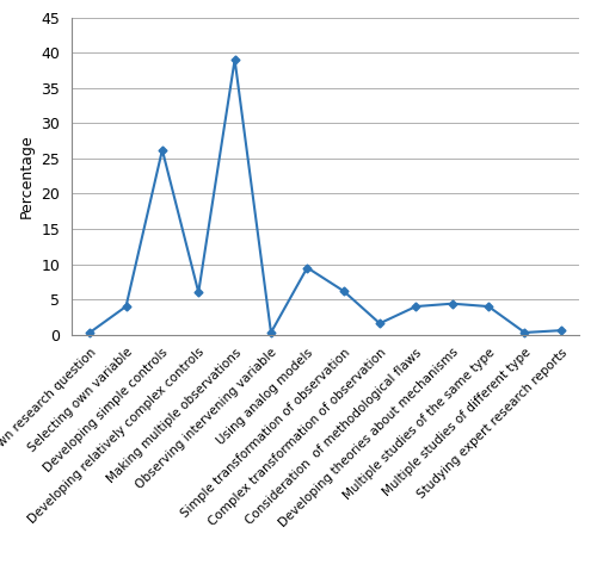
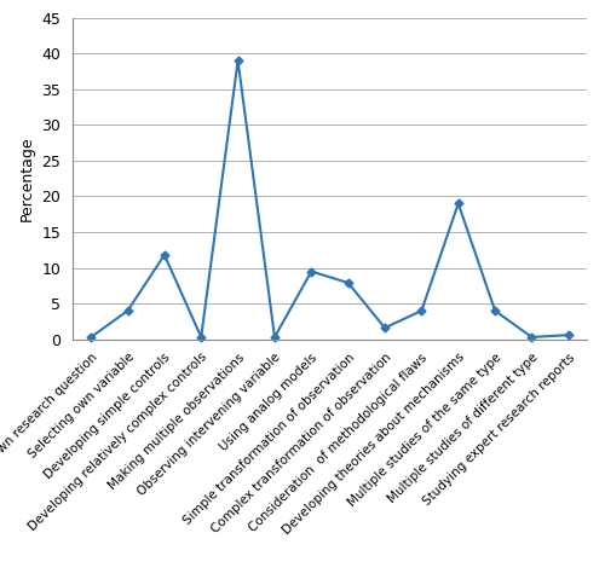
Developing simple controls: 26.2 -> 11.8
Developing relatively complex controls: 6.0 -> 0.3
Simple transformation of observation: 6.2 -> 7.9
Developing theories about mechanisms: 4.4 -> 19.0
